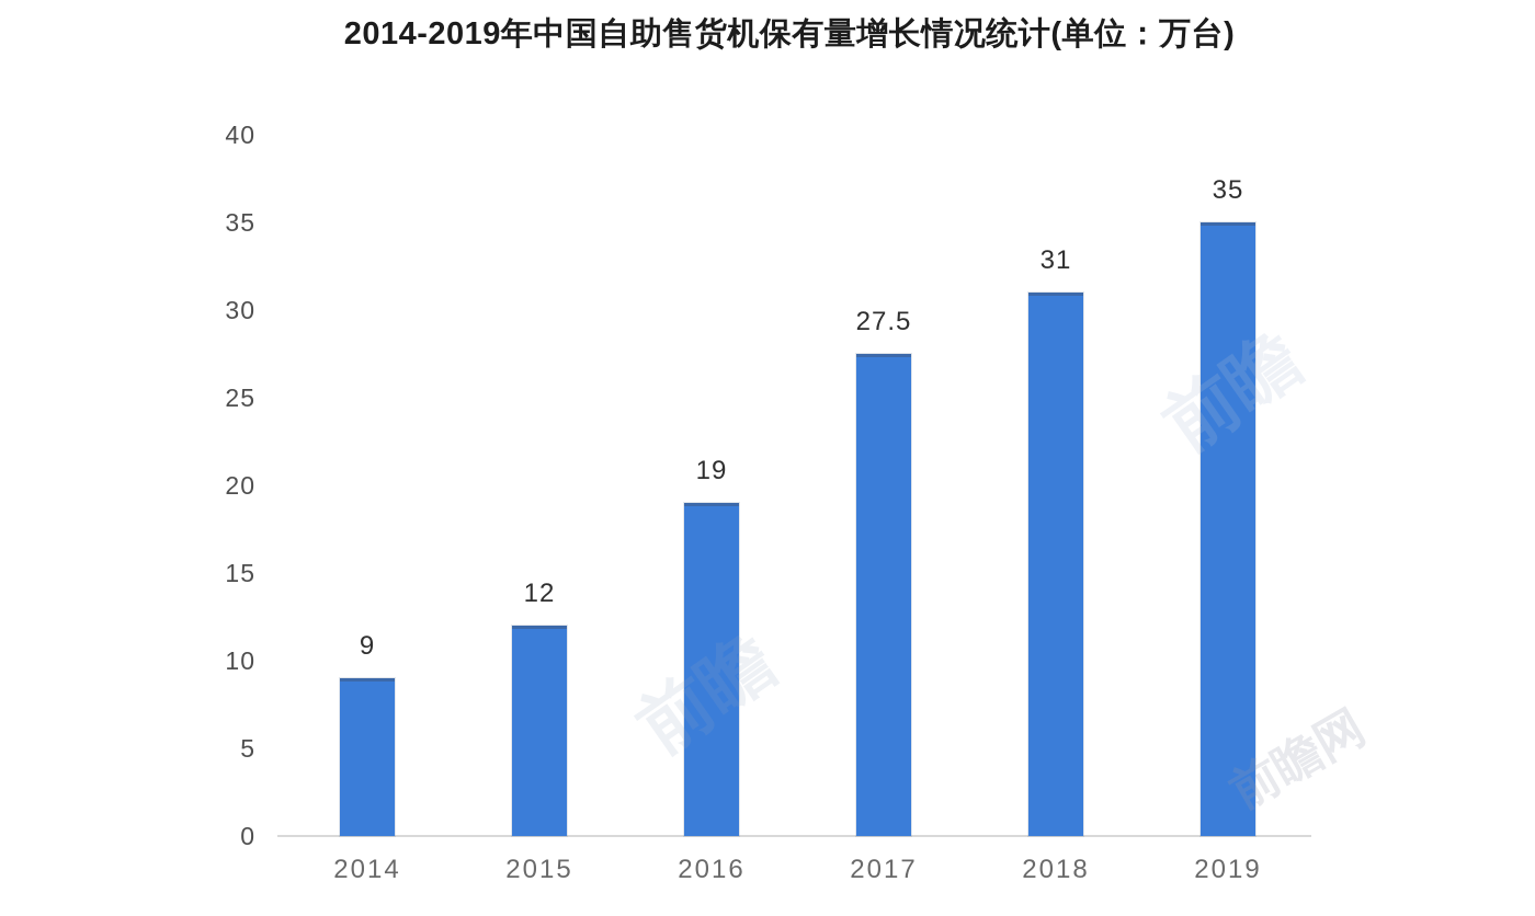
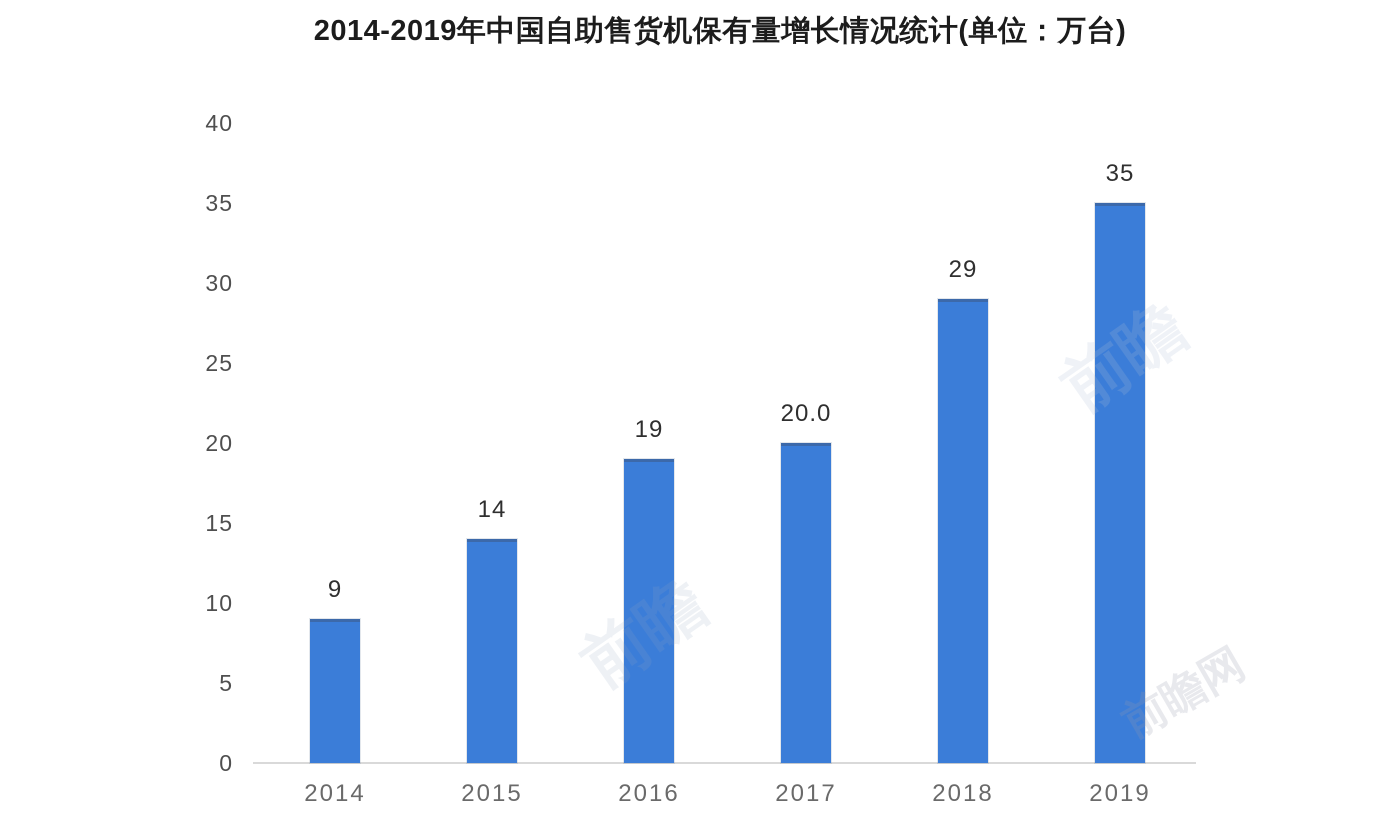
2015: 12 -> 14
2017: 27.5 -> 20.0
2018: 31 -> 29
